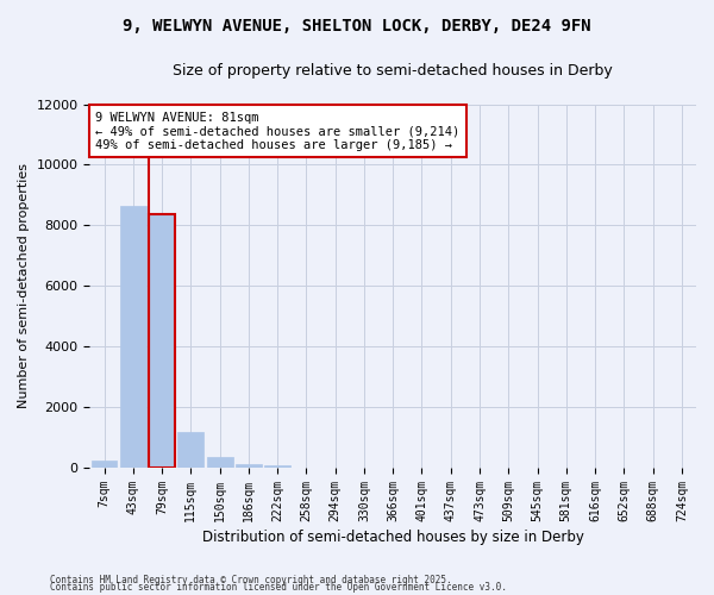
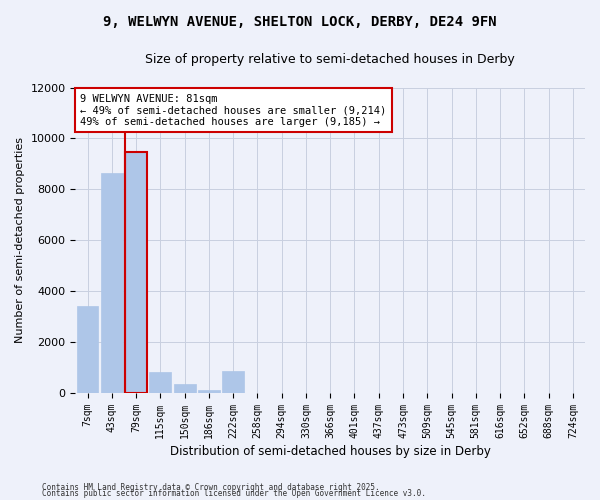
7sqm: 230 -> 3400
79sqm: 8380 -> 9450
115sqm: 1180 -> 800
222sqm: 50 -> 850
